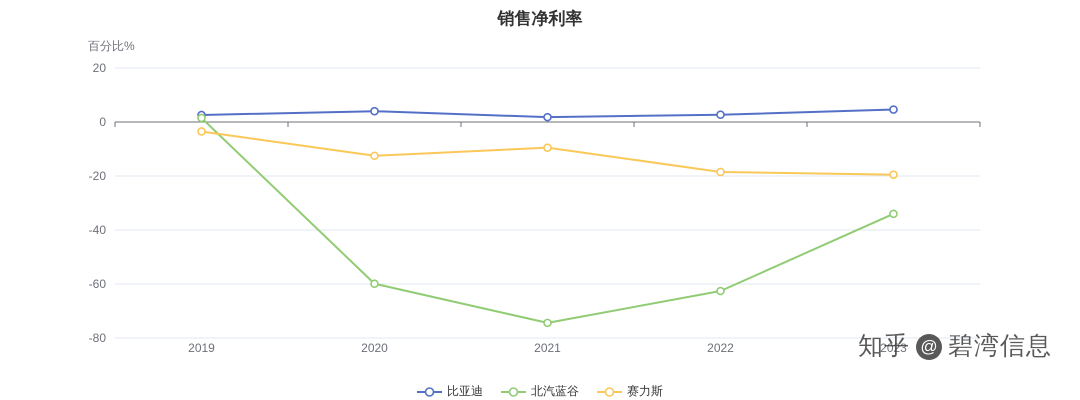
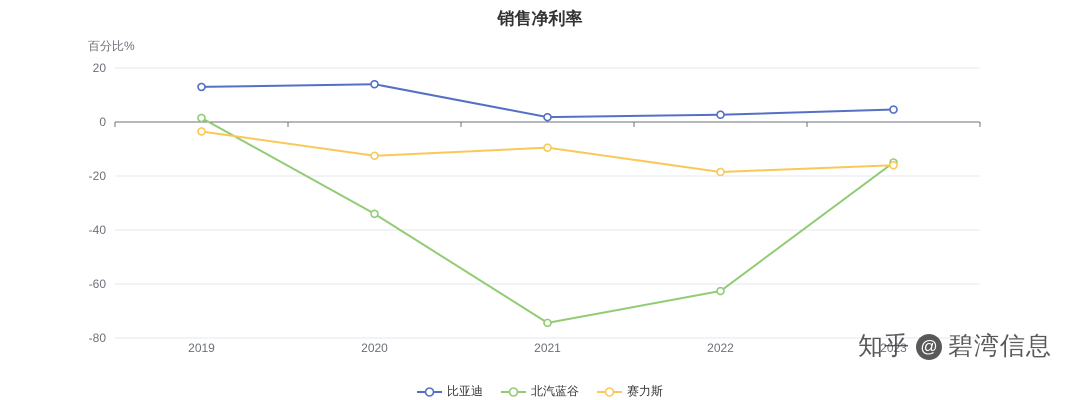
比亚迪/2019: 3 -> 13
比亚迪/2020: 4 -> 14
北汽蓝谷/2020: -60 -> -34
北汽蓝谷/2023: -34 -> -15
赛力斯/2023: -20 -> -16
